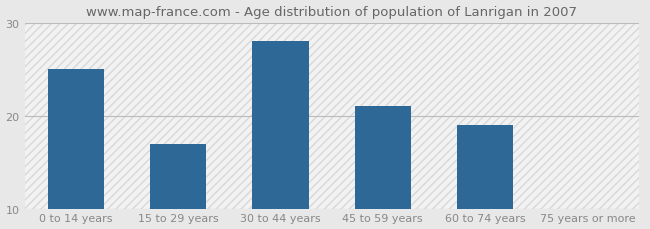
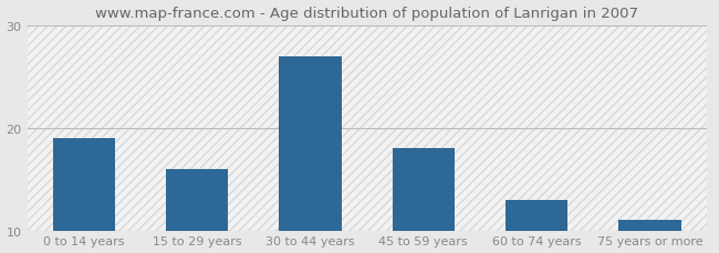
0 to 14 years: 25 -> 19
15 to 29 years: 17 -> 16
30 to 44 years: 28 -> 27
45 to 59 years: 21 -> 18
60 to 74 years: 19 -> 13
75 years or more: 10 -> 11
